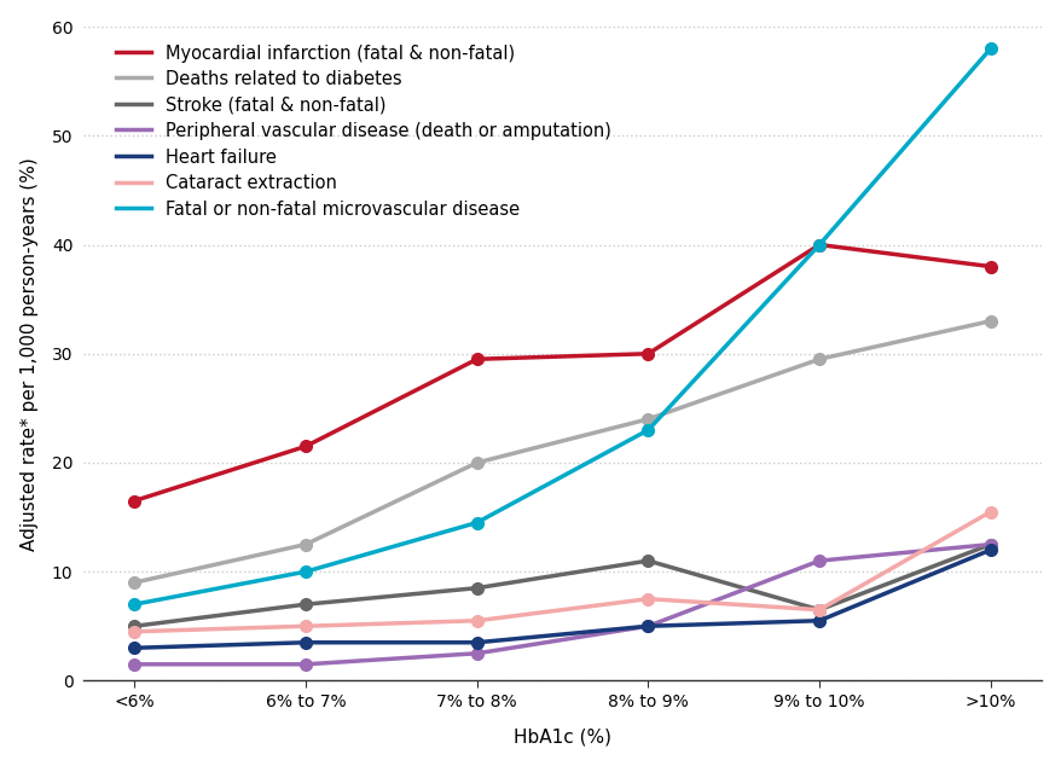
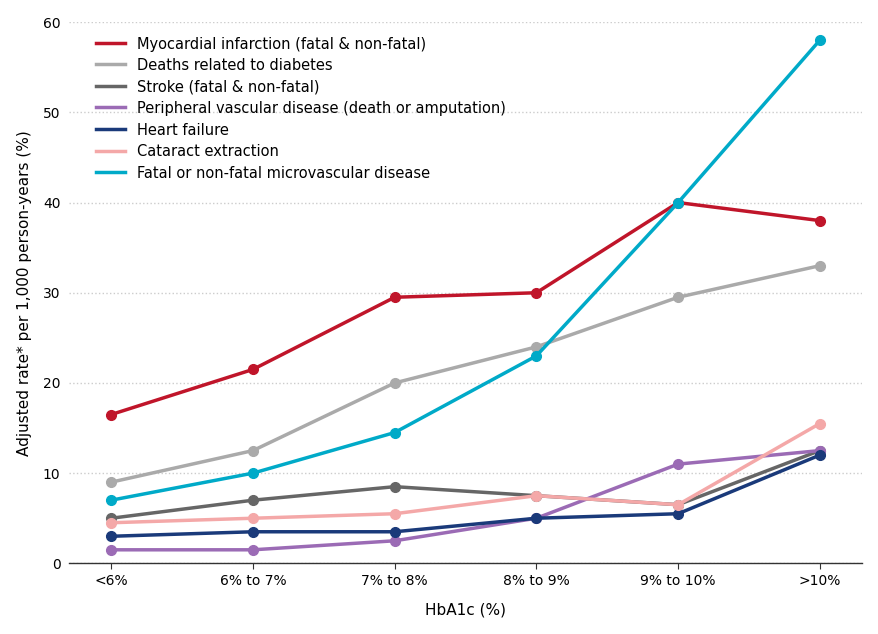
Stroke (fatal & non-fatal)/8% to 9%: 11.0 -> 7.5
